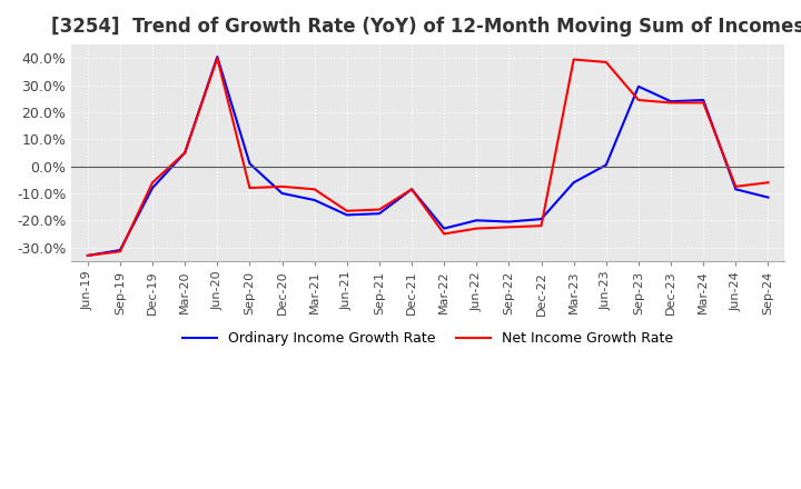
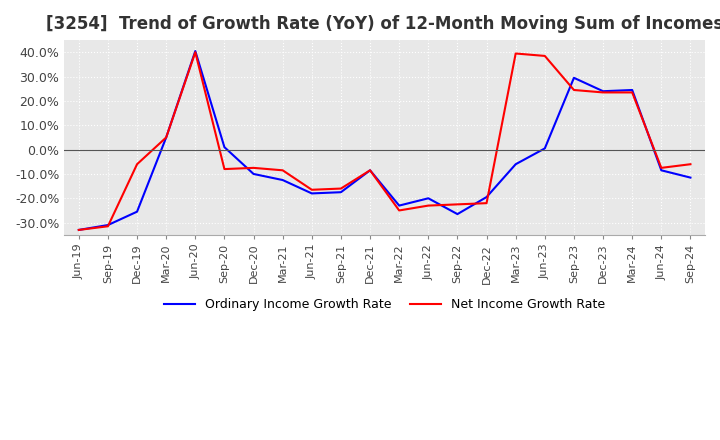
Ordinary Income Growth Rate/Dec-19: -8.0% -> -25.5%
Ordinary Income Growth Rate/Sep-22: -20.5% -> -26.5%
